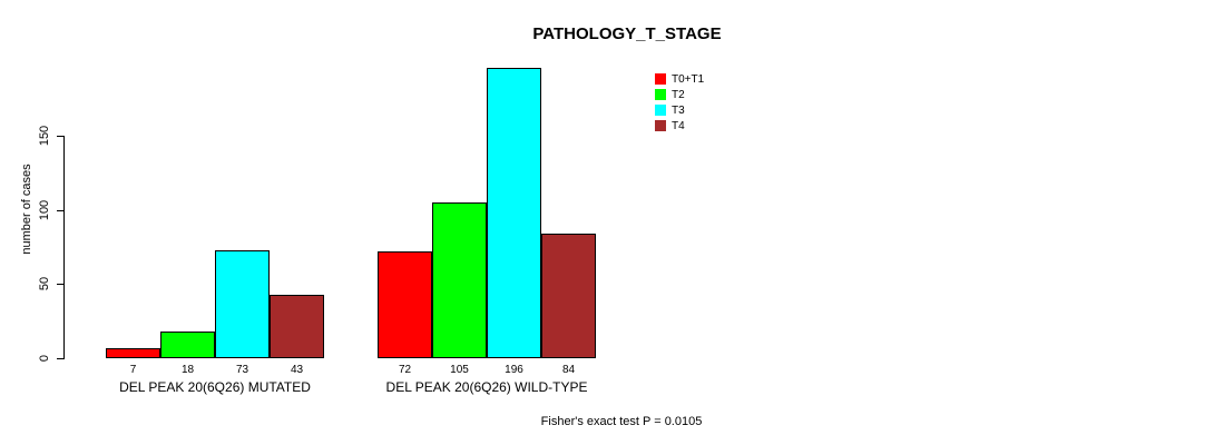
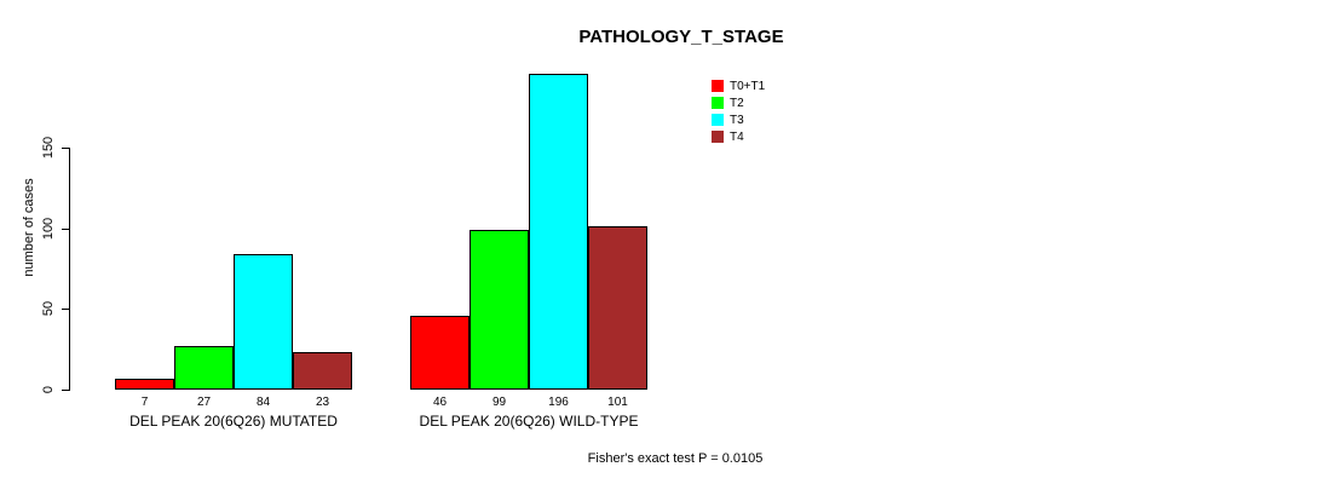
T2/DEL PEAK 20(6Q26) MUTATED: 18 -> 27
T3/DEL PEAK 20(6Q26) MUTATED: 73 -> 84
T4/DEL PEAK 20(6Q26) MUTATED: 43 -> 23
T0+T1/DEL PEAK 20(6Q26) WILD-TYPE: 72 -> 46
T2/DEL PEAK 20(6Q26) WILD-TYPE: 105 -> 99
T4/DEL PEAK 20(6Q26) WILD-TYPE: 84 -> 101
